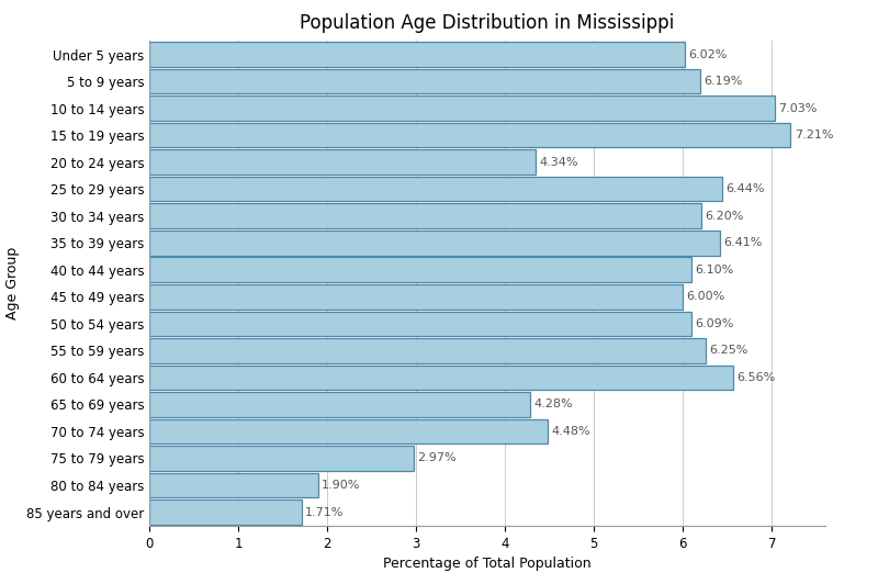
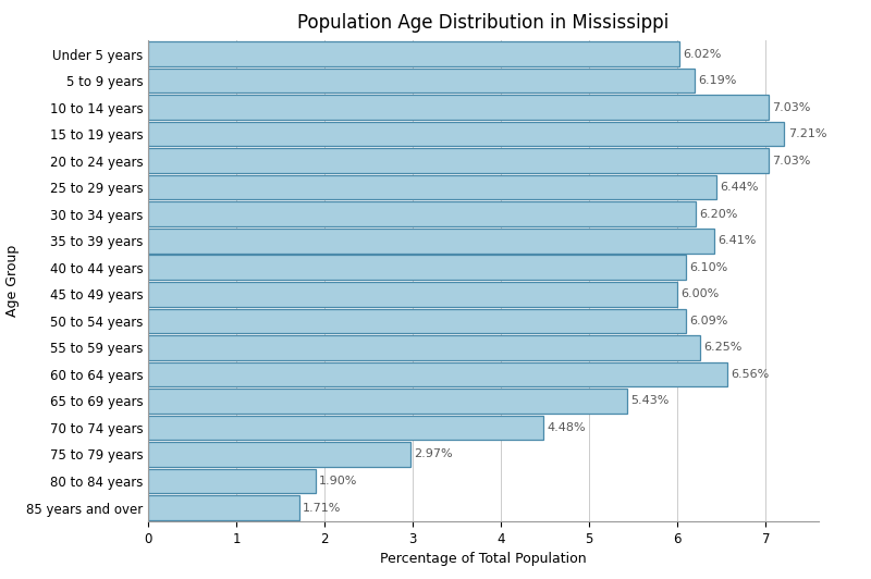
20 to 24 years: 4.34% -> 7.03%
65 to 69 years: 4.28% -> 5.43%
